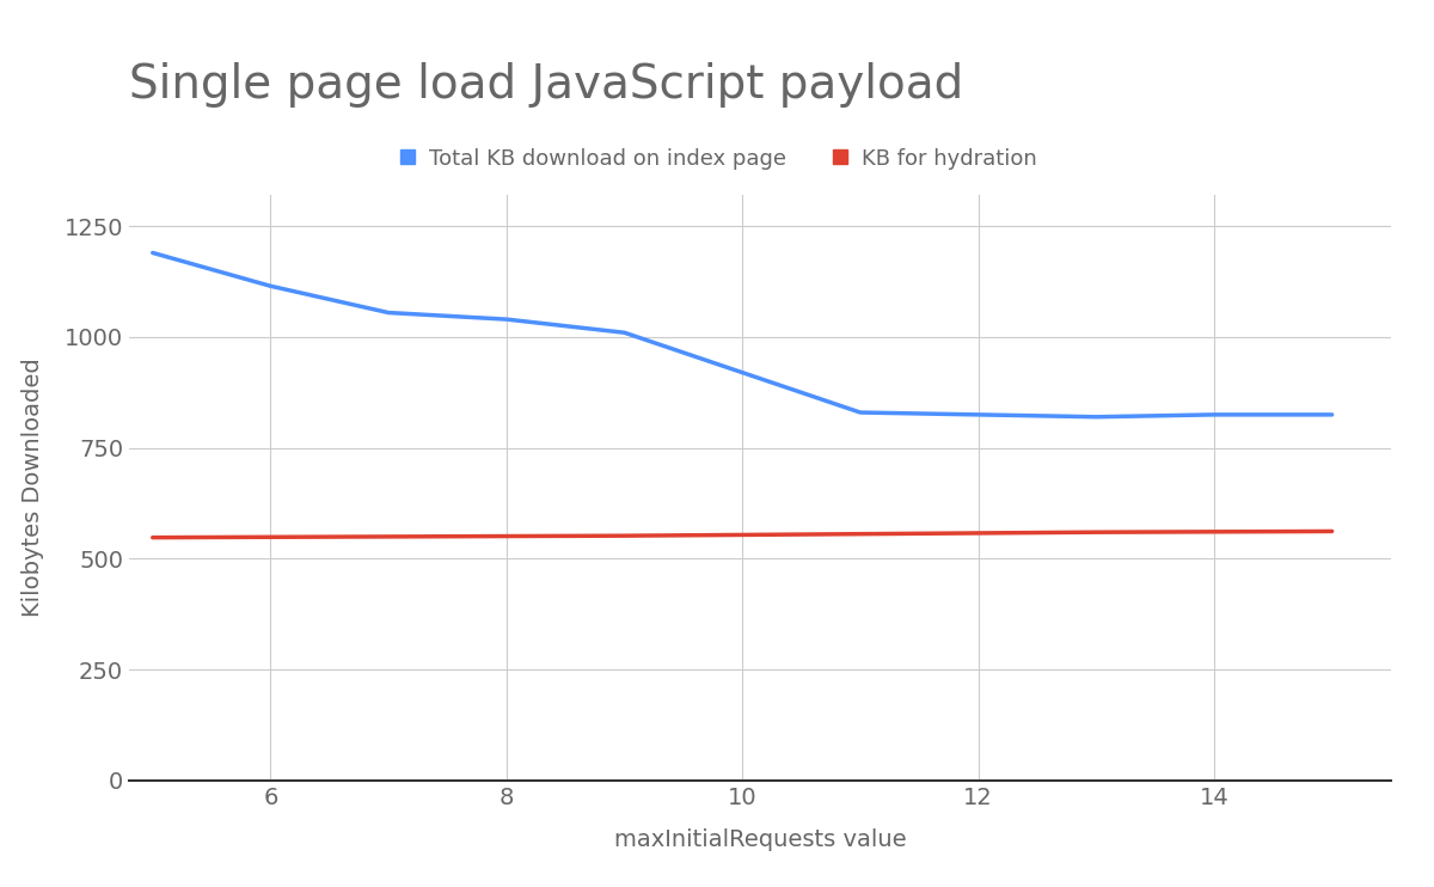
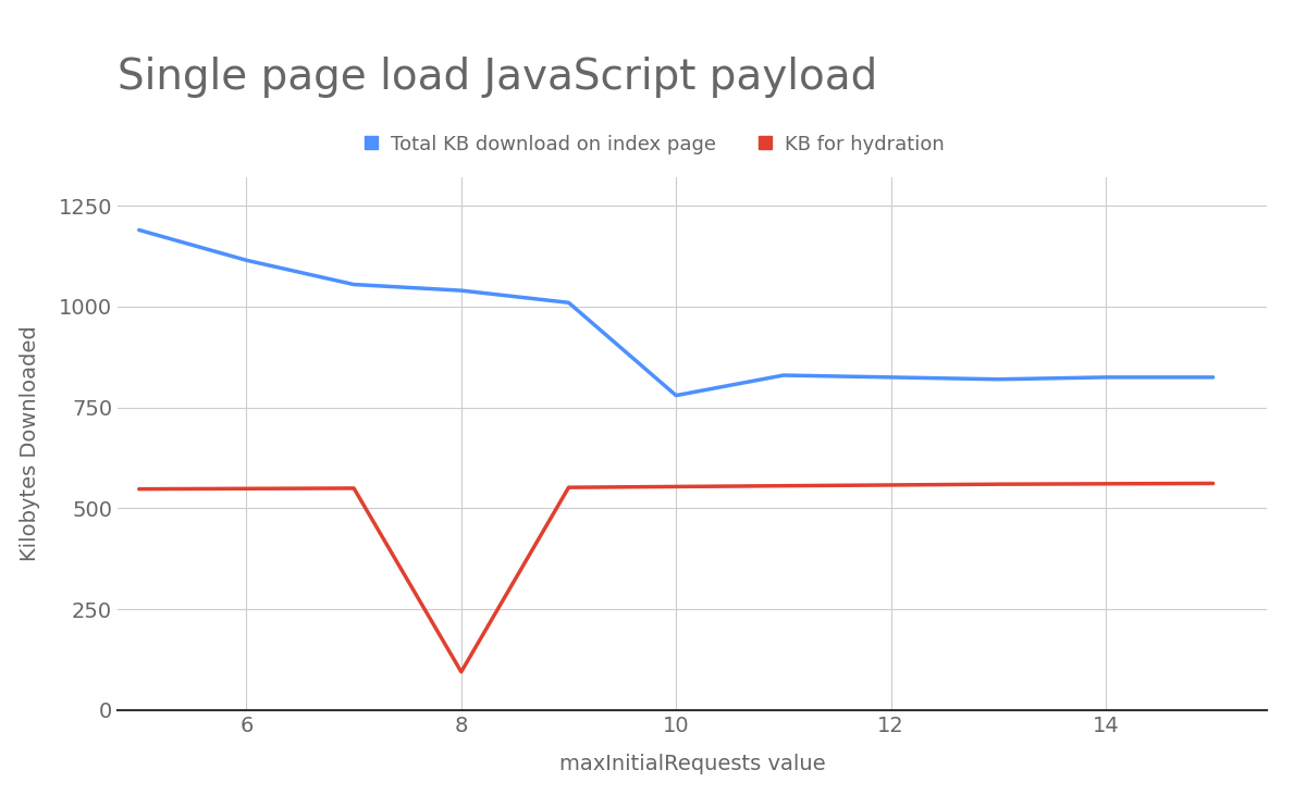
KB for hydration/8: 551 -> 95
Total KB download on index page/10: 920 -> 780
